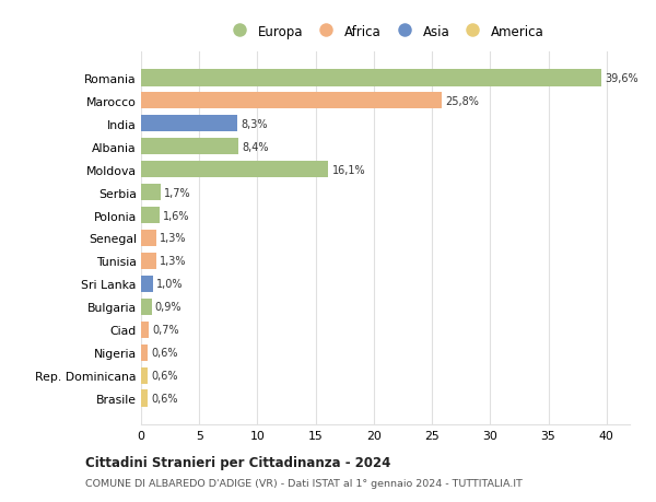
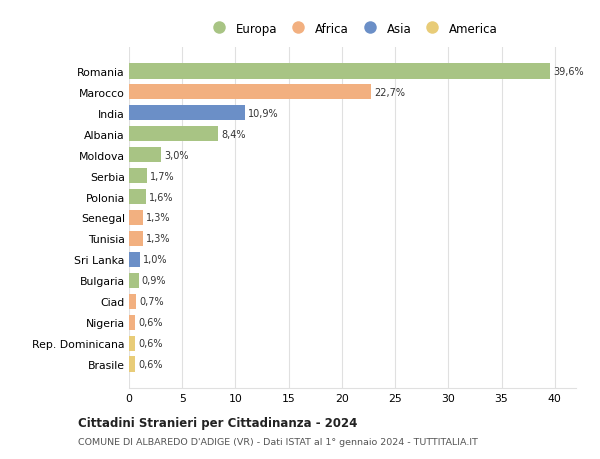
Marocco: 25,8% -> 22,7%
India: 8,3% -> 10,9%
Moldova: 16,1% -> 3,0%
